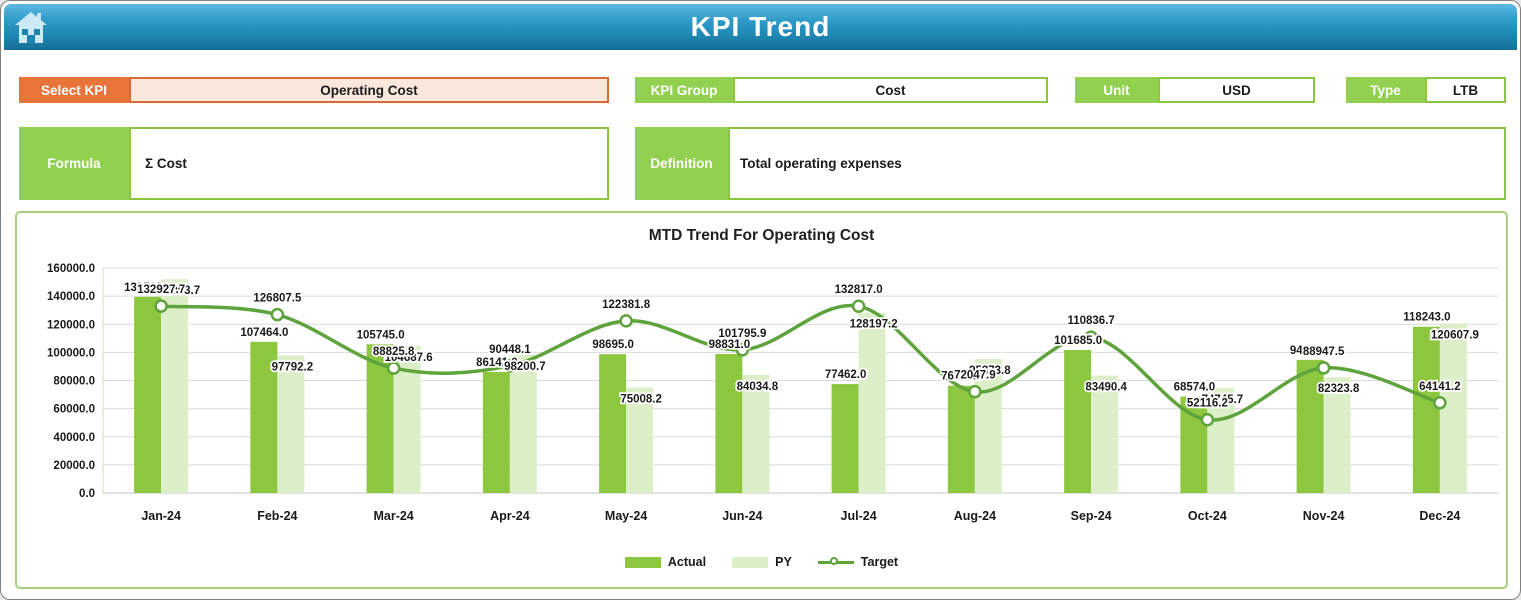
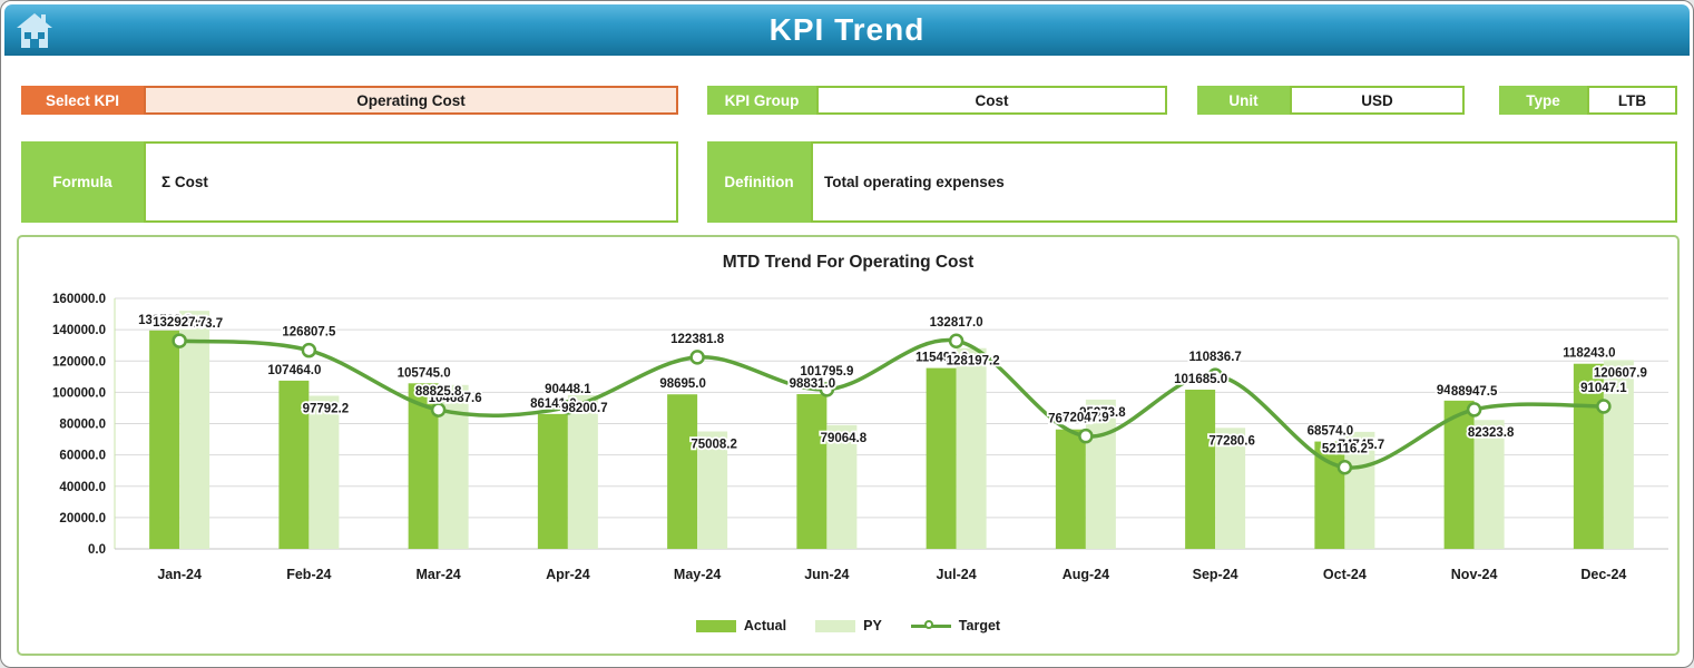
PY/Jun-24: 84034.8 -> 79064.8
Actual/Jul-24: 77462.0 -> 115493.0
PY/Sep-24: 83490.4 -> 77280.6
Target/Dec-24: 64141.2 -> 91047.1
